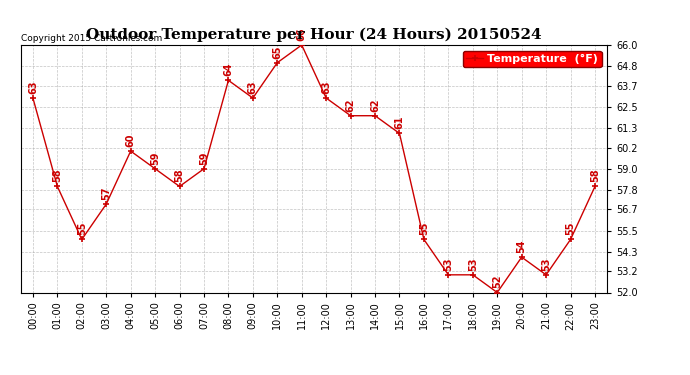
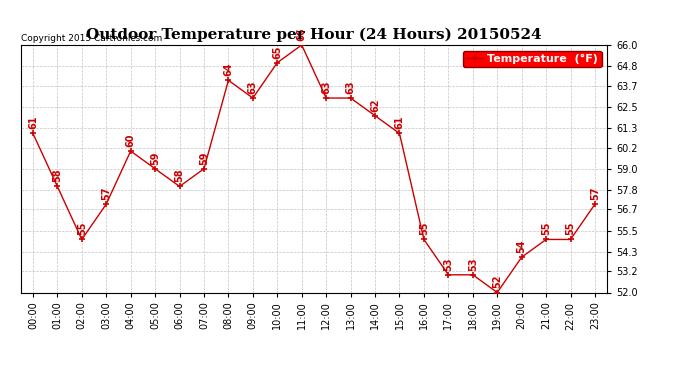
00:00: 63 -> 61
13:00: 62 -> 63
21:00: 53 -> 55
23:00: 58 -> 57
